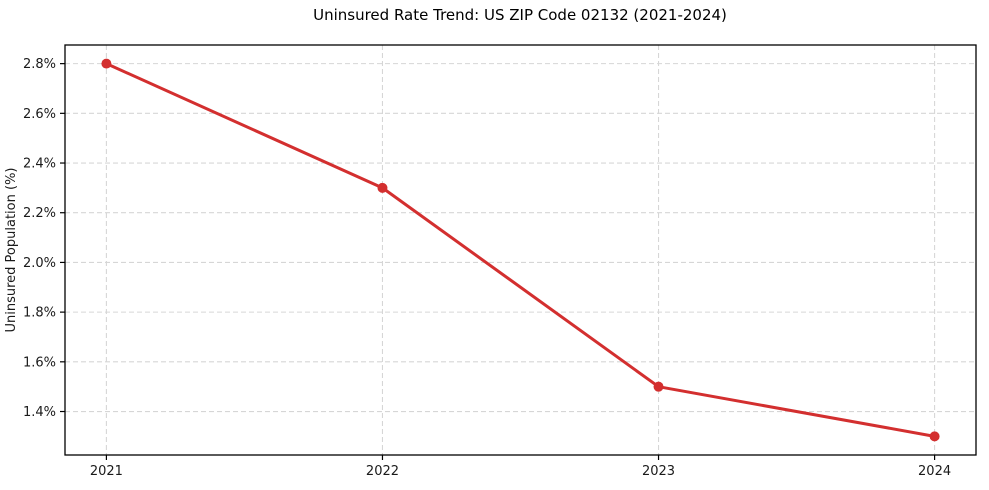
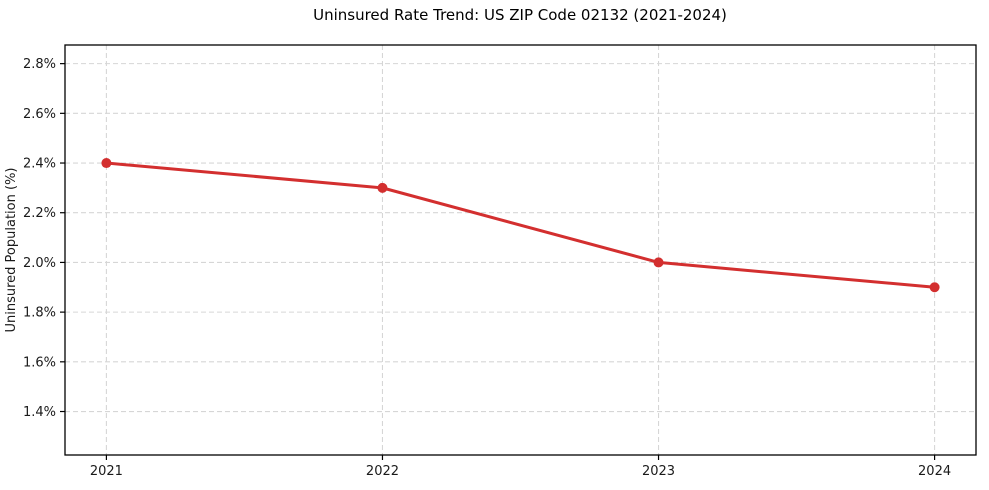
2021: 2.8% -> 2.4%
2023: 1.5% -> 2.0%
2024: 1.3% -> 1.9%
